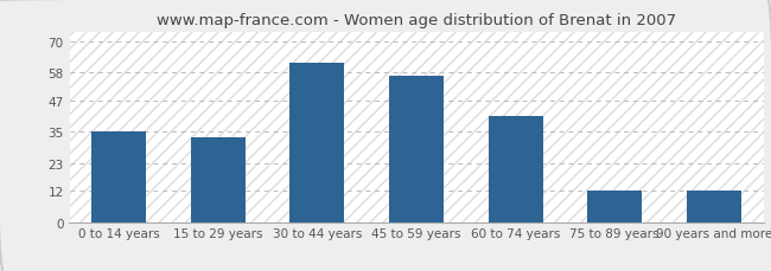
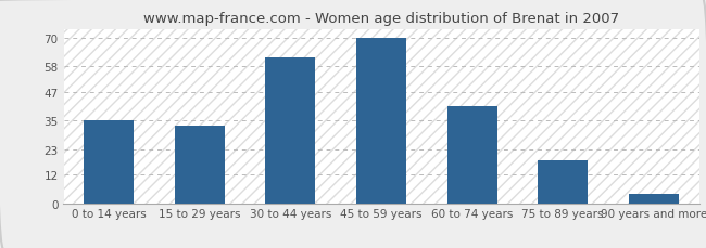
45 to 59 years: 57 -> 70
75 to 89 years: 12 -> 18
90 years and more: 12 -> 4
